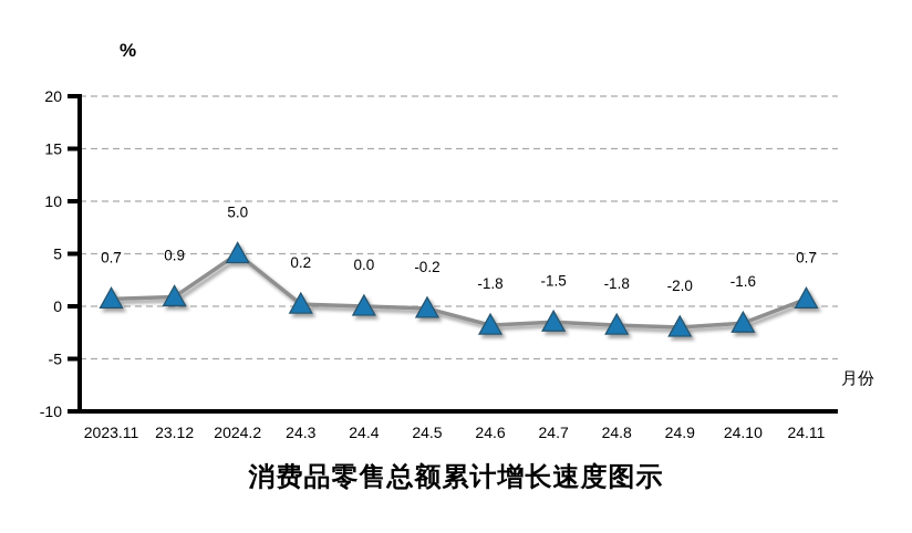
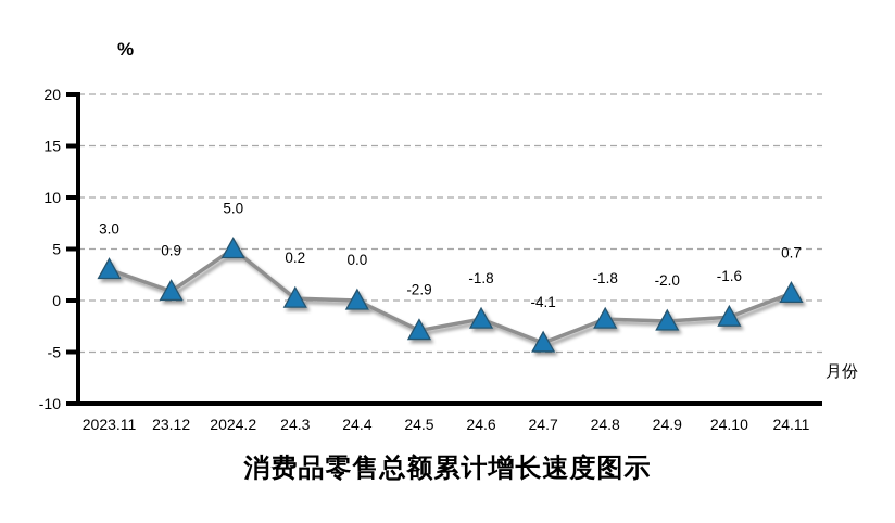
2023.11: 0.7 -> 3.0
24.5: -0.2 -> -2.9
24.7: -1.5 -> -4.1
